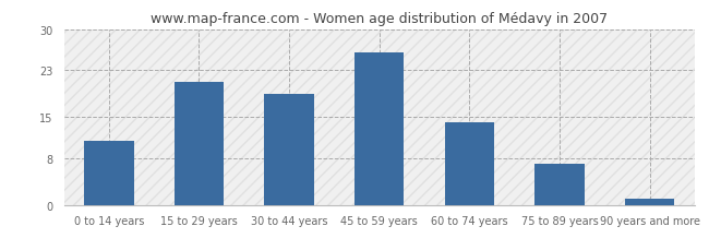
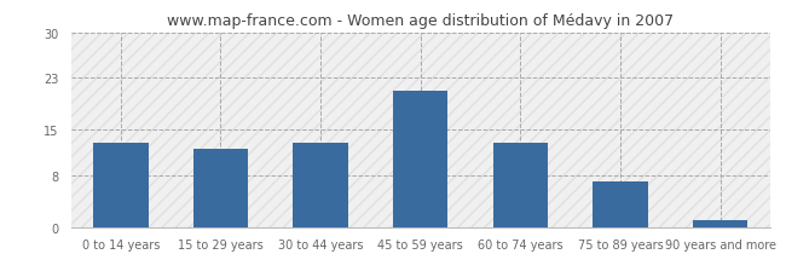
0 to 14 years: 11 -> 13
15 to 29 years: 21 -> 12
30 to 44 years: 19 -> 13
45 to 59 years: 26 -> 21
60 to 74 years: 14 -> 13
